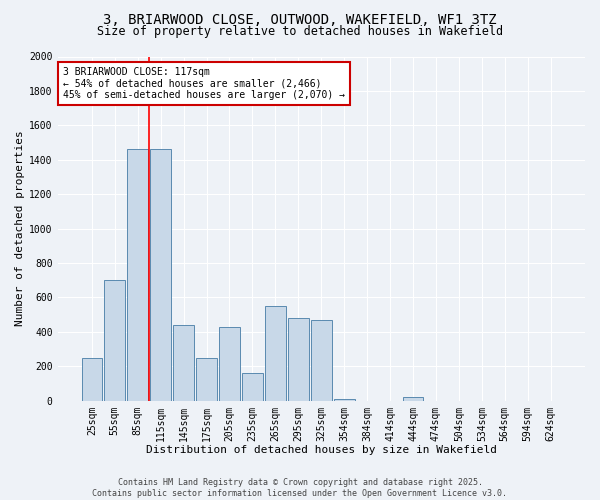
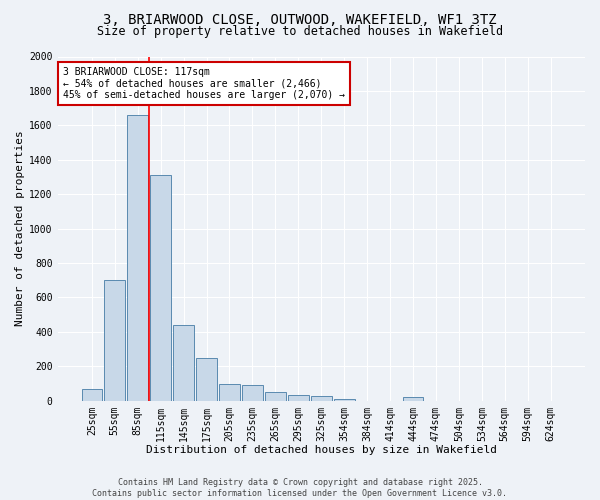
25sqm: 250 -> 70
85sqm: 1460 -> 1660
115sqm: 1460 -> 1310
205sqm: 430 -> 100
235sqm: 160 -> 90
265sqm: 550 -> 50
295sqm: 480 -> 40
325sqm: 470 -> 30
